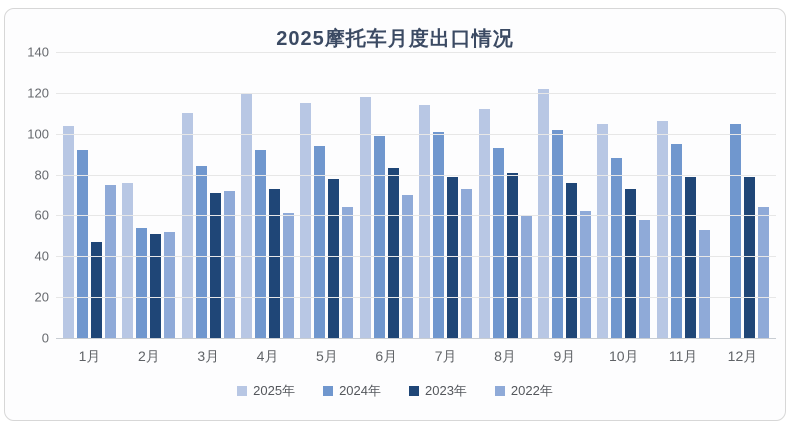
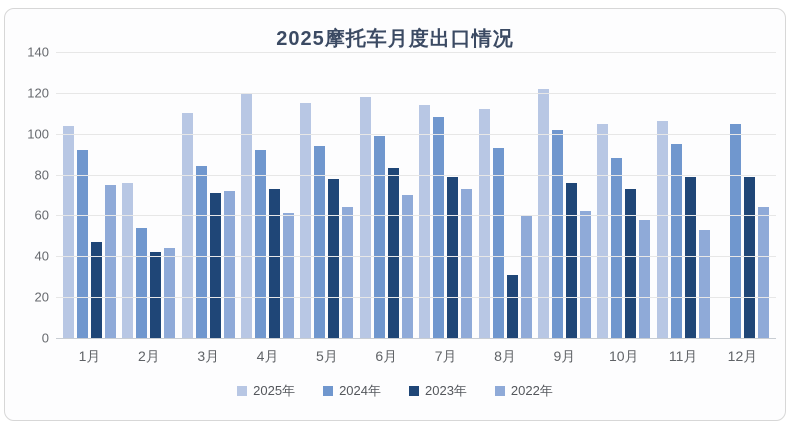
2023年/2月: 51 -> 42
2022年/2月: 52 -> 44
2024年/7月: 101 -> 108
2023年/8月: 81 -> 31
